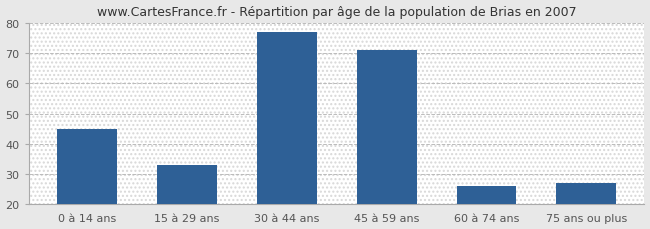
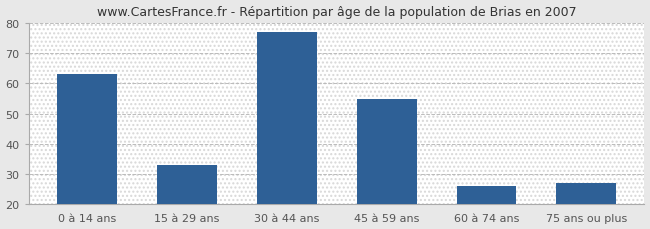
0 à 14 ans: 45 -> 63
45 à 59 ans: 71 -> 55
